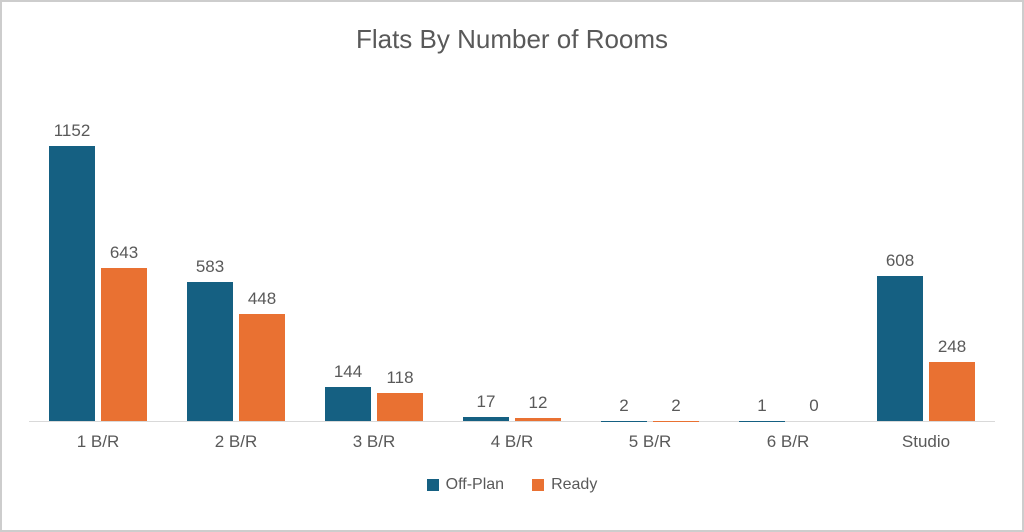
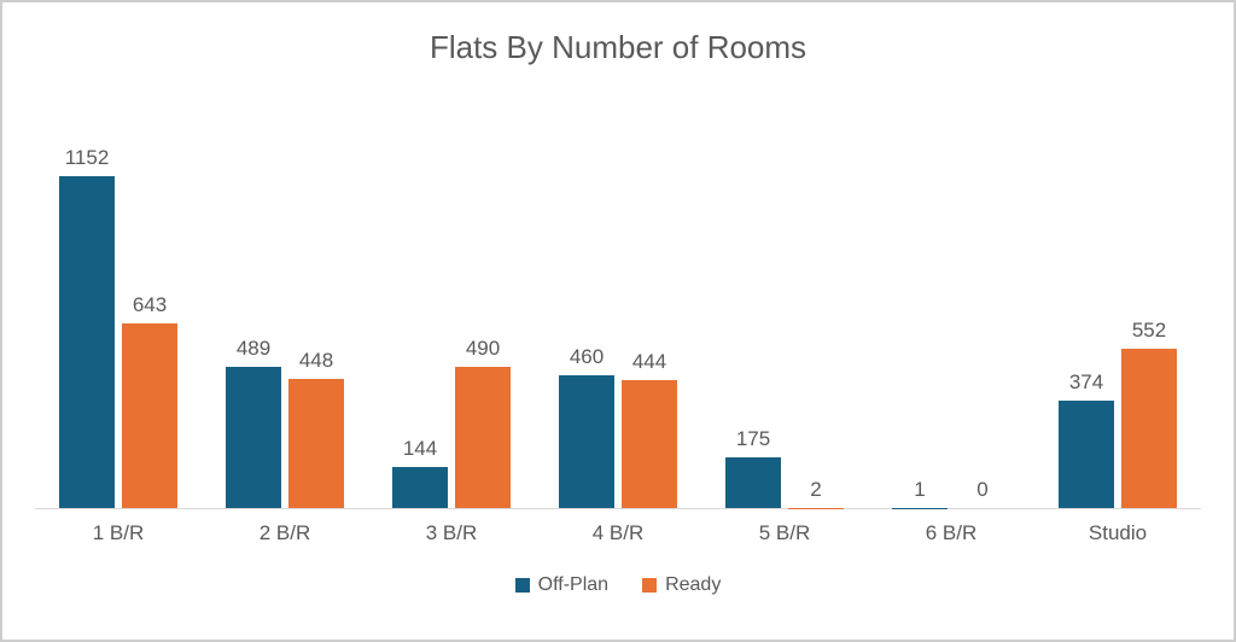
Off-Plan/2 B/R: 583 -> 489
Ready/3 B/R: 118 -> 490
Off-Plan/4 B/R: 17 -> 460
Ready/4 B/R: 12 -> 444
Off-Plan/5 B/R: 2 -> 175
Off-Plan/Studio: 608 -> 374
Ready/Studio: 248 -> 552
